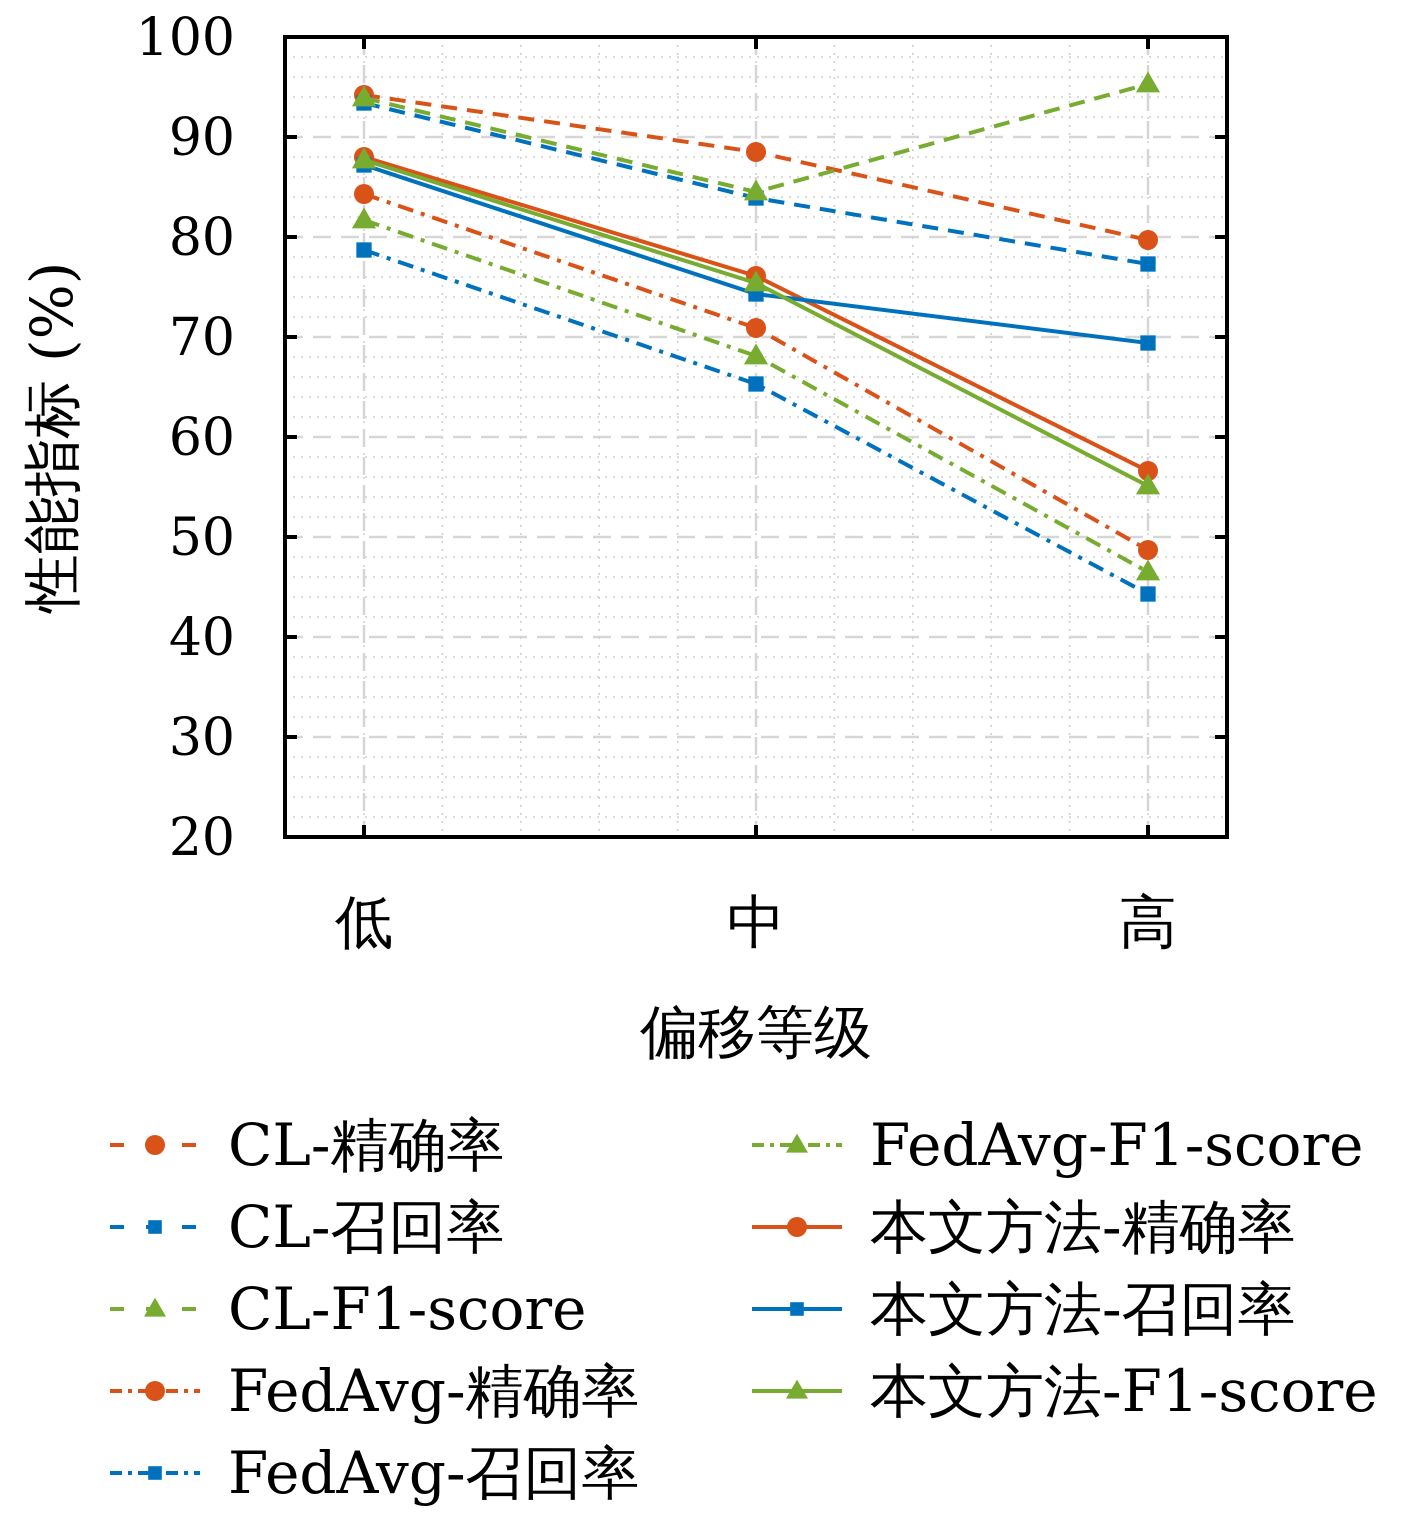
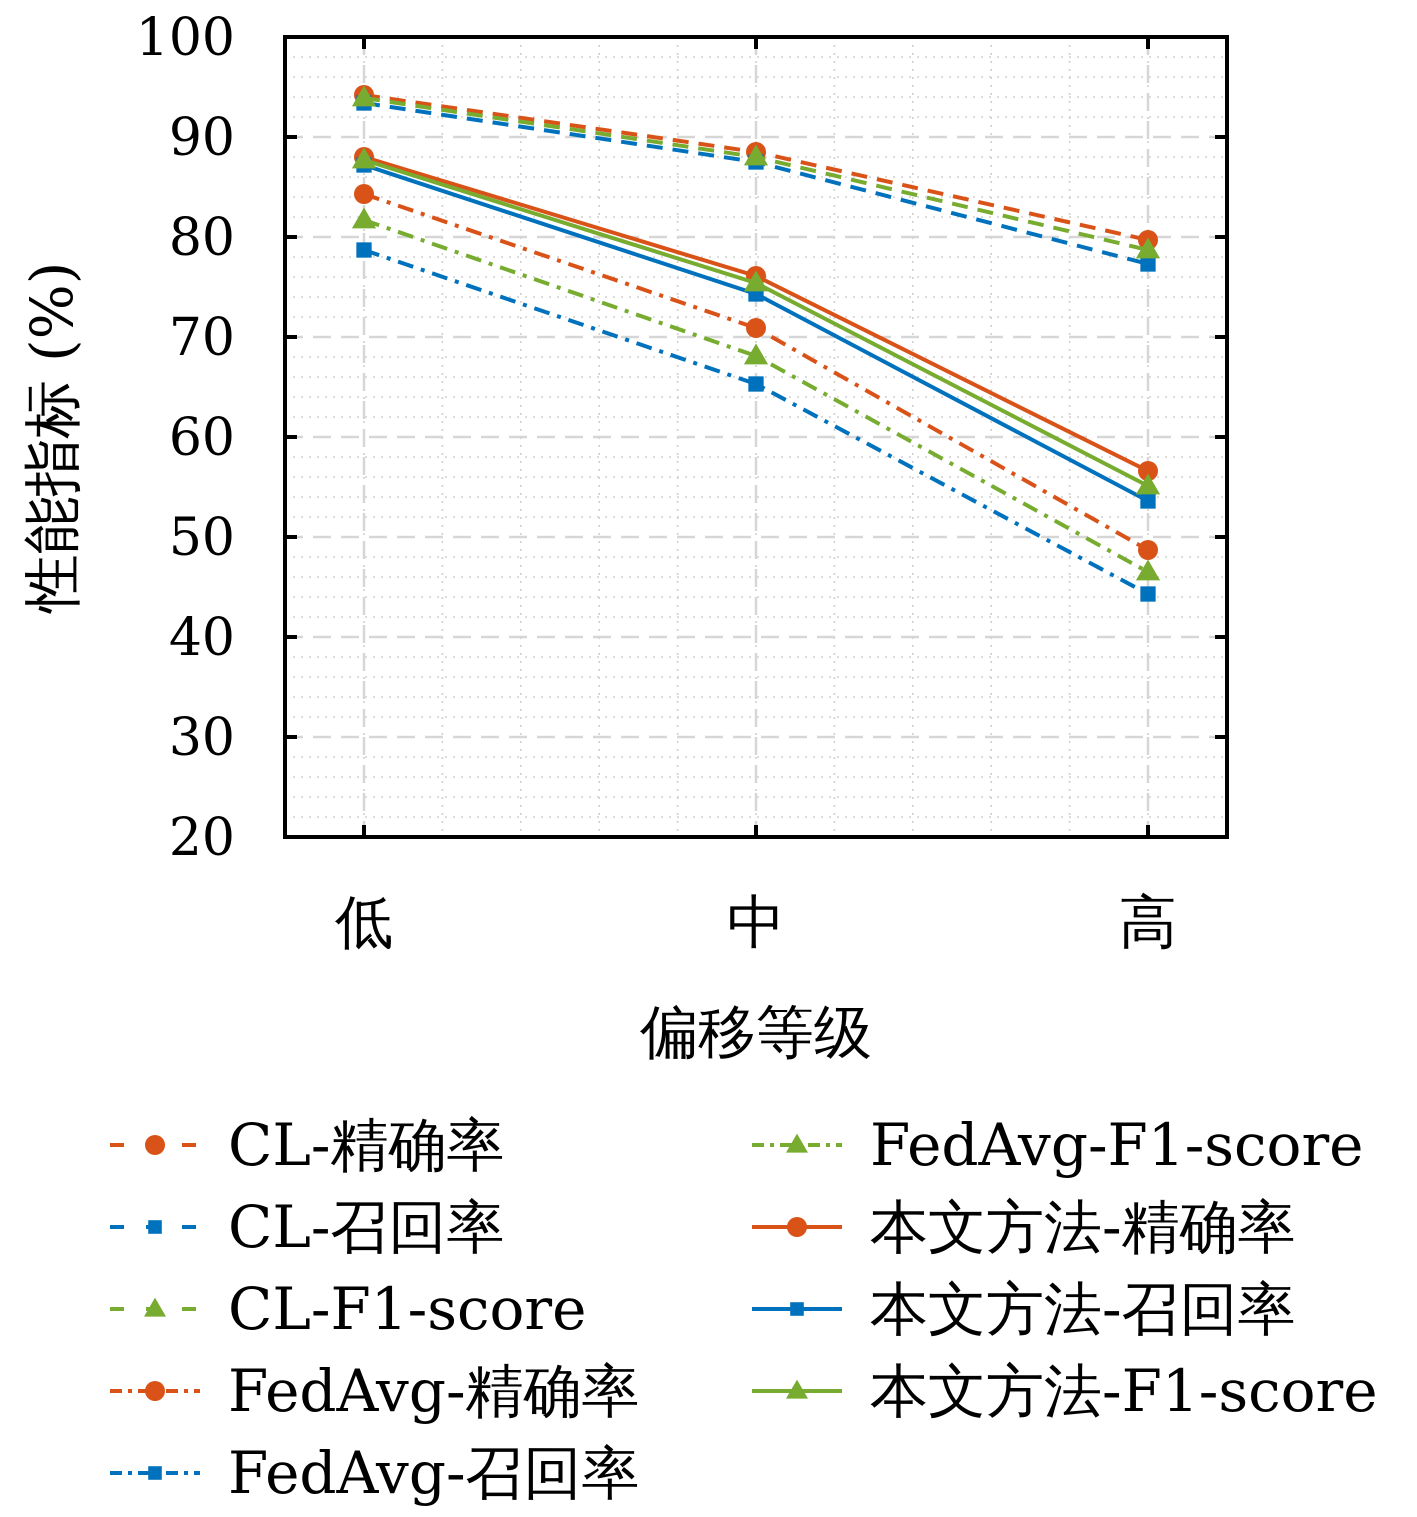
CL-召回率/中: 83.9 -> 87.5
CL-F1-score/中: 84.5 -> 88.0
CL-F1-score/高: 95.3 -> 78.7
本文方法-召回率/高: 69.4 -> 53.6
